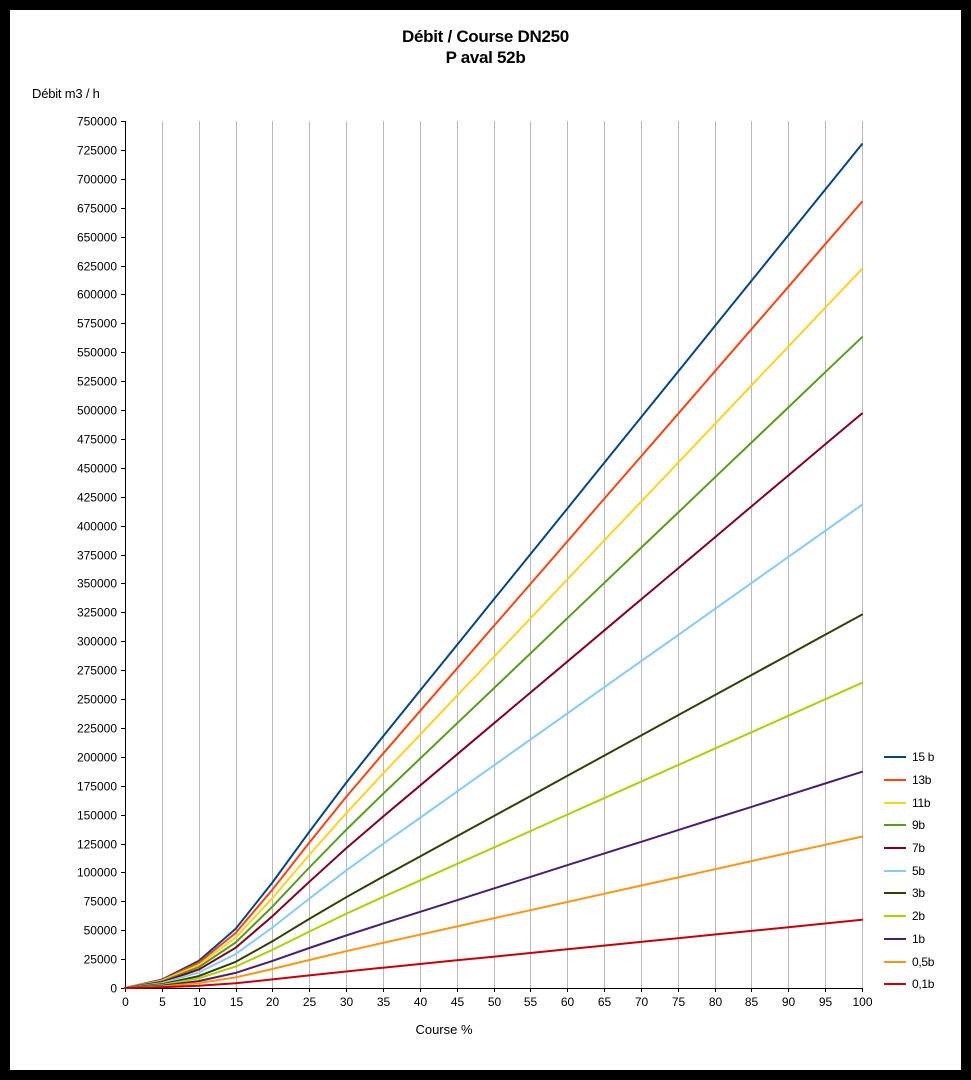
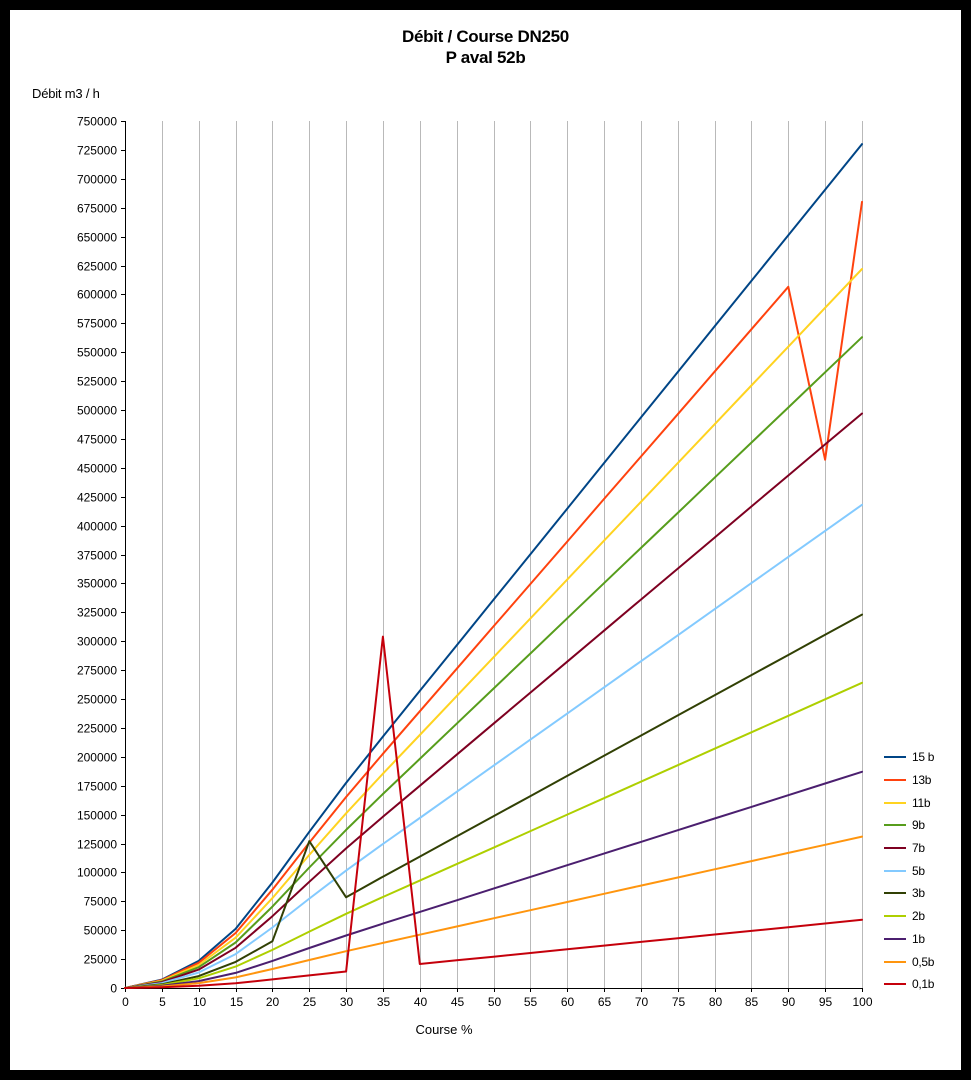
3b/25: 60000 -> 127000
0,1b/35: 18000 -> 304000
13b/95: 643000 -> 457000
